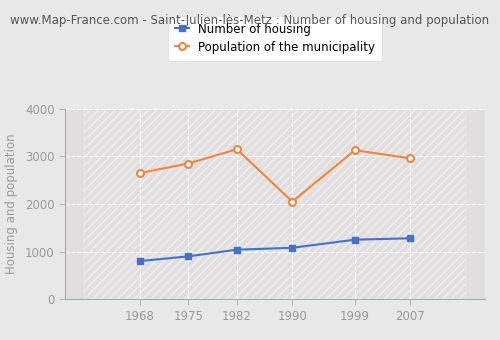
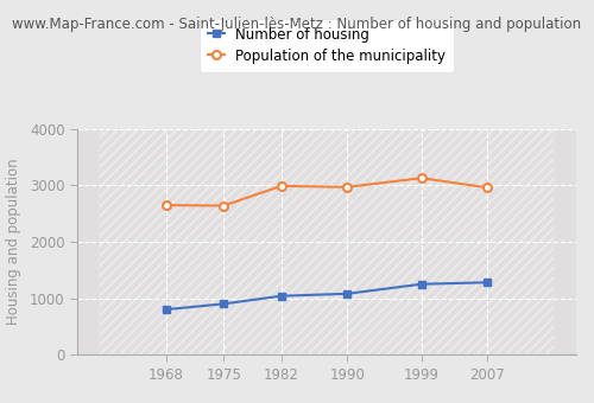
Population of the municipality/1975: 2850 -> 2640
Population of the municipality/1982: 3150 -> 2990
Population of the municipality/1990: 2050 -> 2970
